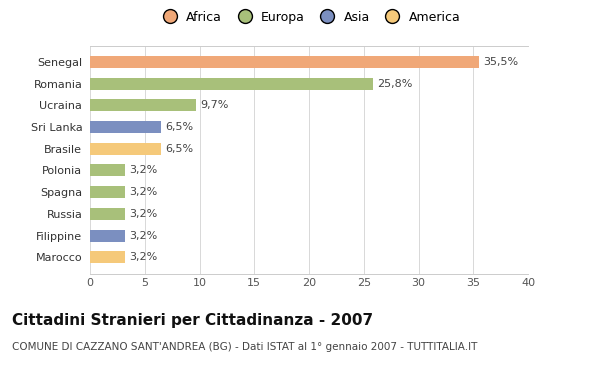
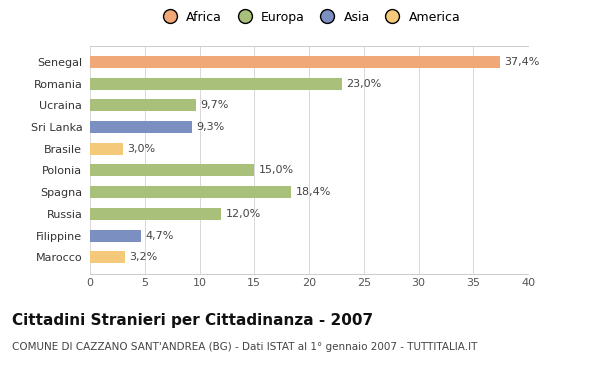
Senegal: 35,5% -> 37,4%
Romania: 25,8% -> 23,0%
Sri Lanka: 6,5% -> 9,3%
Brasile: 6,5% -> 3,0%
Polonia: 3,2% -> 15,0%
Spagna: 3,2% -> 18,4%
Russia: 3,2% -> 12,0%
Filippine: 3,2% -> 4,7%
